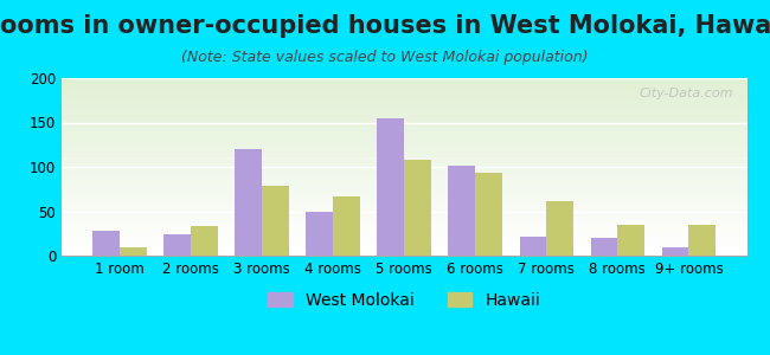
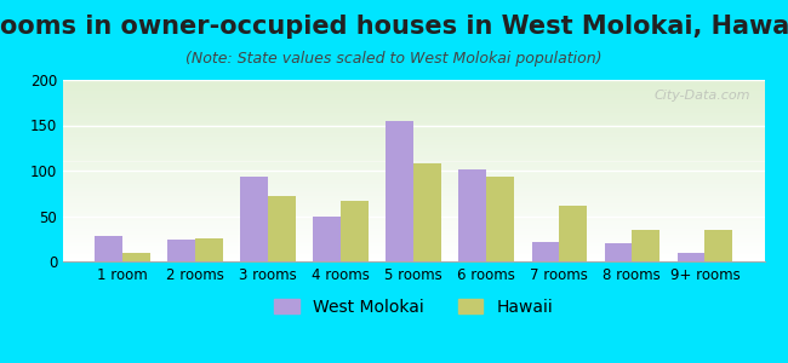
Hawaii/2 rooms: 33 -> 26
West Molokai/3 rooms: 120 -> 94
Hawaii/3 rooms: 79 -> 72
